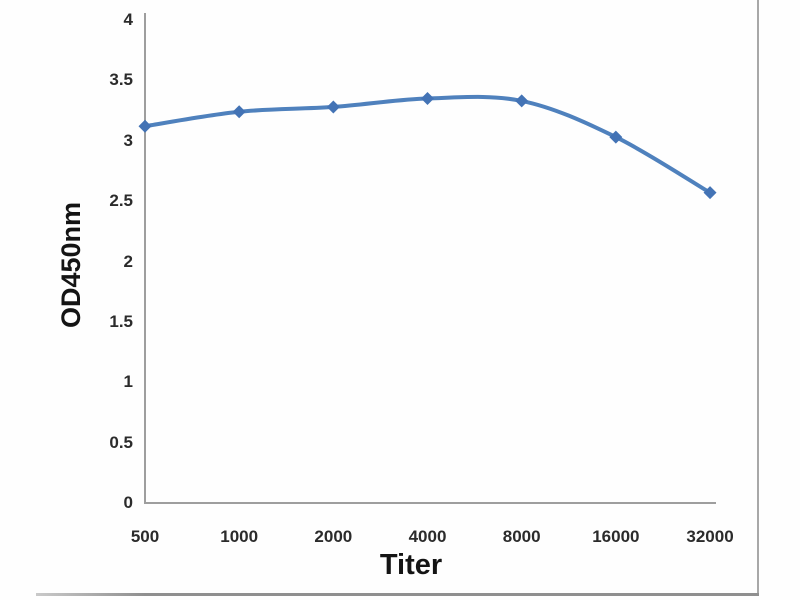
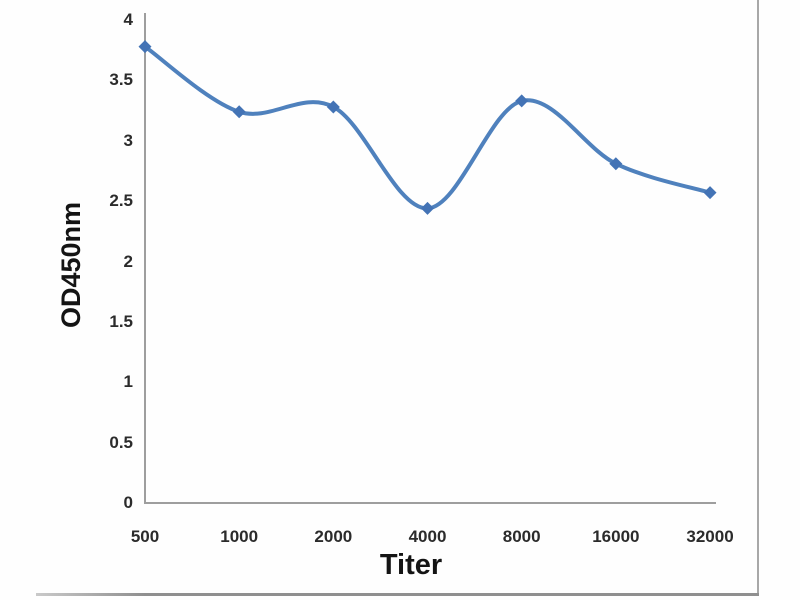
500: 3.12 -> 3.78
4000: 3.35 -> 2.44
16000: 3.03 -> 2.81
